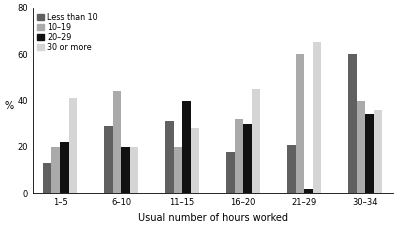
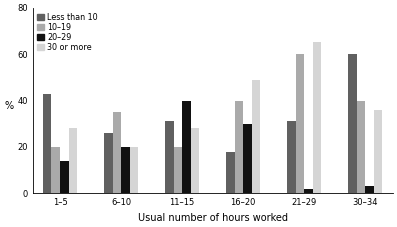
Less than 10/1–5: 13 -> 43
20–29/1–5: 22 -> 14
30 or more/1–5: 41 -> 28
Less than 10/6–10: 29 -> 26
10–19/6–10: 44 -> 35
10–19/16–20: 32 -> 40
30 or more/16–20: 45 -> 49
Less than 10/21–29: 21 -> 31
20–29/30–34: 34 -> 3
